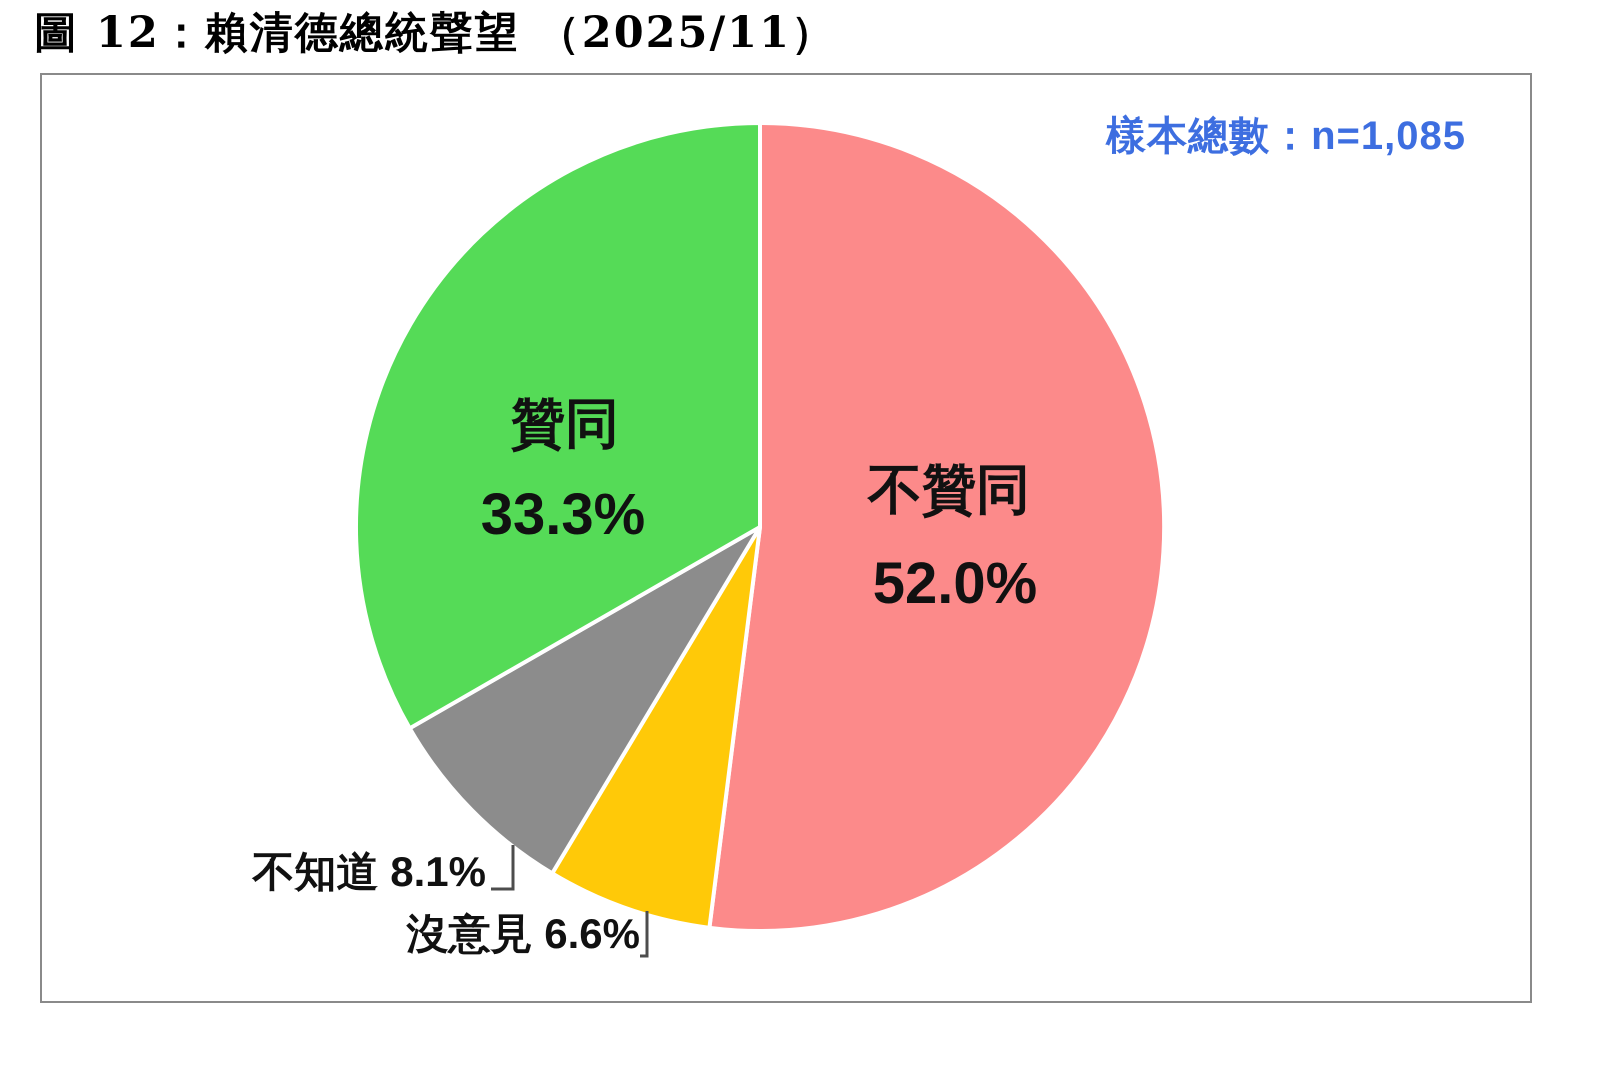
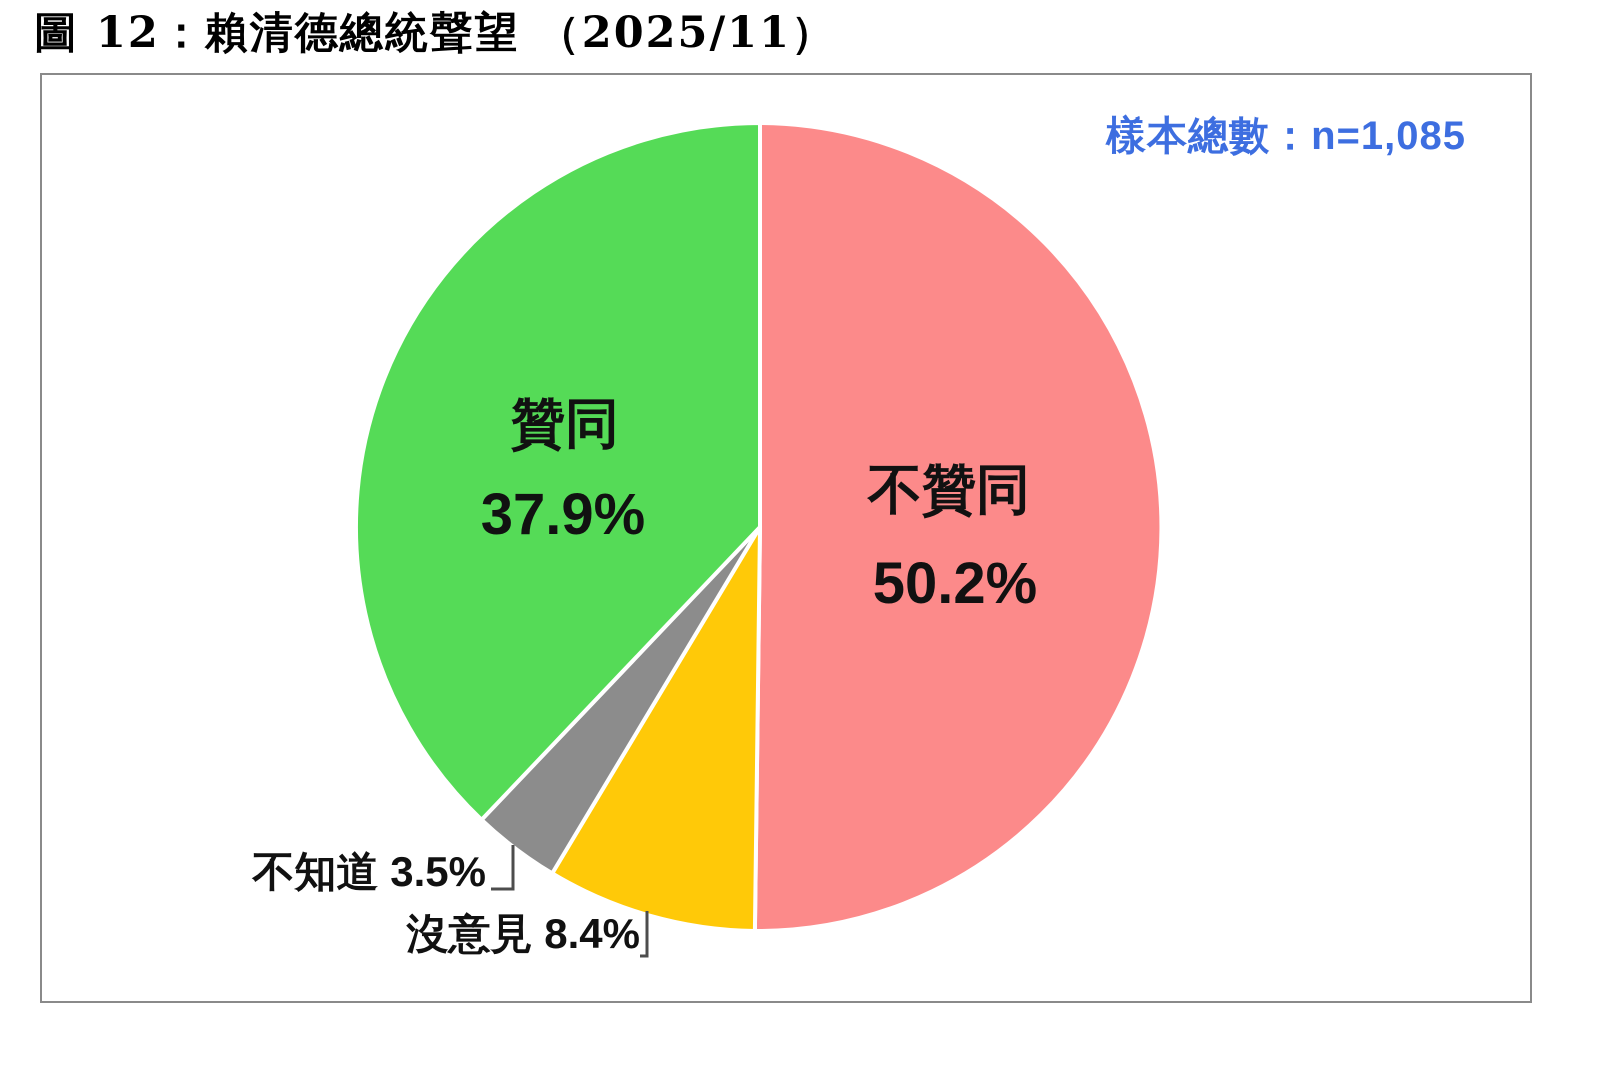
不贊同: 52.0% -> 50.2%
沒意見: 6.6% -> 8.4%
不知道: 8.1% -> 3.5%
贊同: 33.3% -> 37.9%
